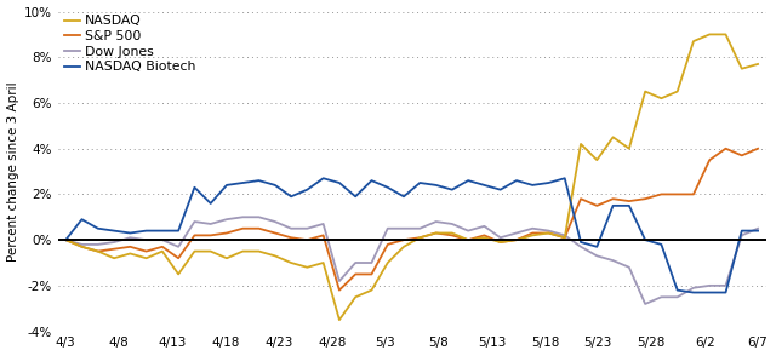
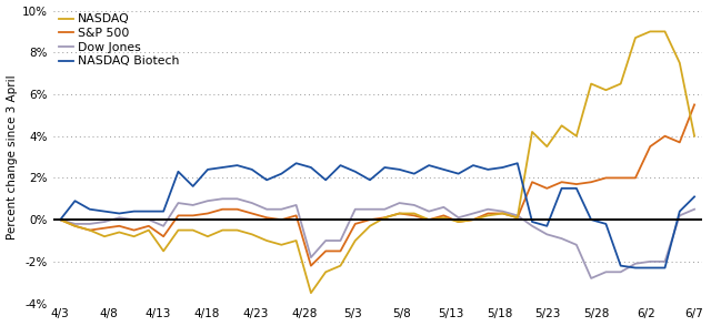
NASDAQ/6/7: 7.7% -> 4.0%
S&P 500/6/7: 4.0% -> 5.5%
NASDAQ Biotech/6/7: 0.4% -> 1.1%
